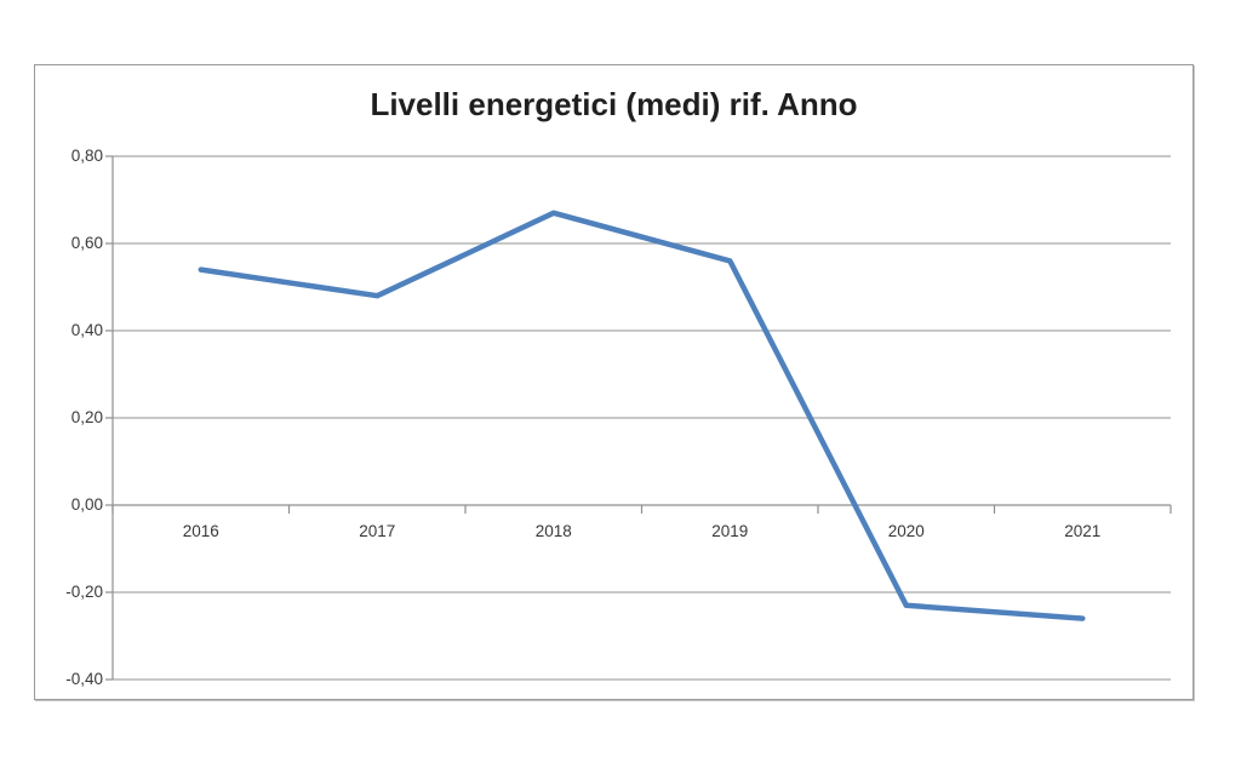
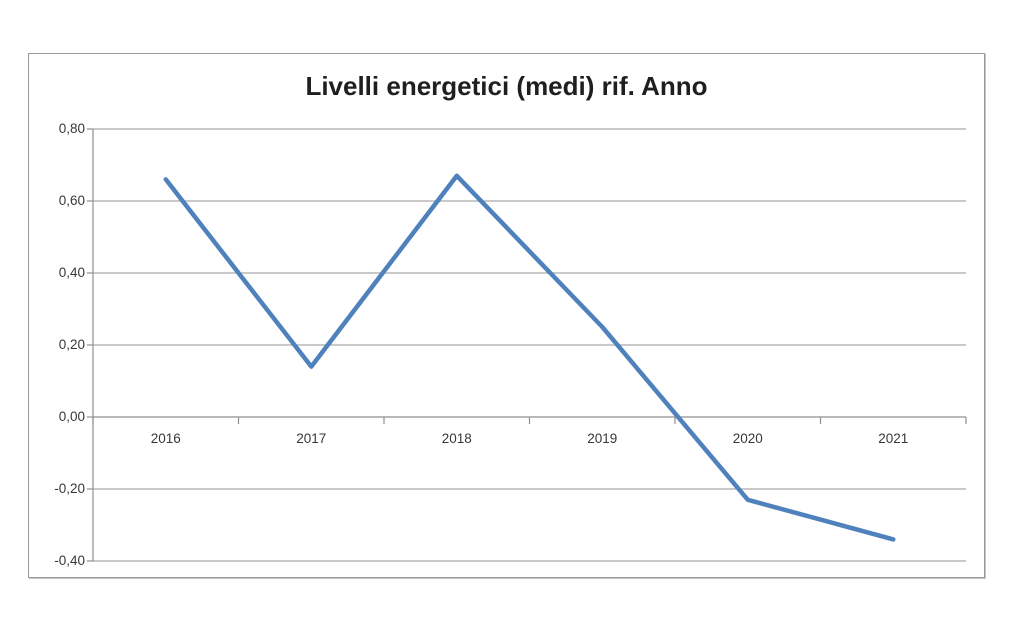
2016: 0,54 -> 0,66
2017: 0,48 -> 0,14
2019: 0,56 -> 0,25
2021: -0,26 -> -0,34
